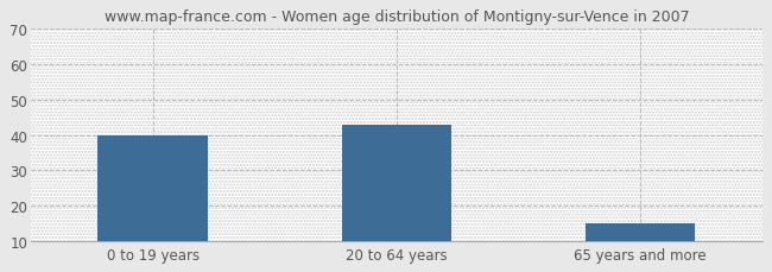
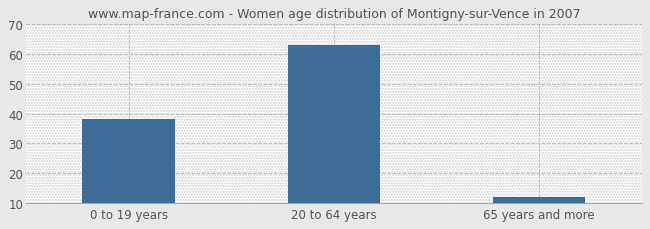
0 to 19 years: 40 -> 38
20 to 64 years: 43 -> 63
65 years and more: 15 -> 12
